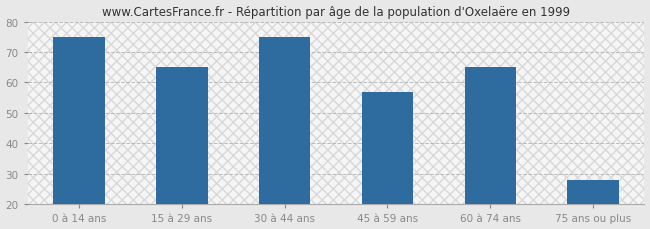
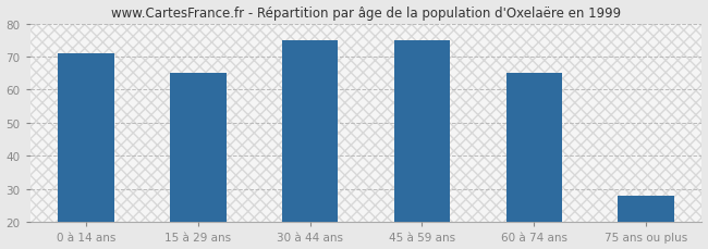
0 à 14 ans: 75 -> 71
45 à 59 ans: 57 -> 75
